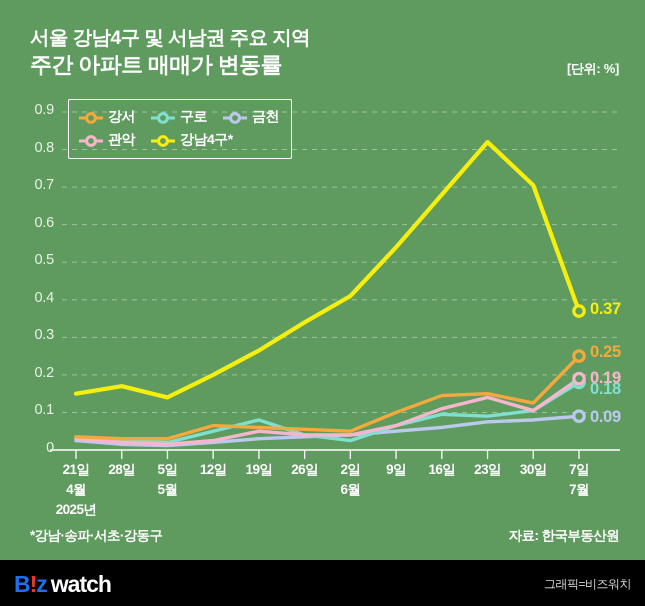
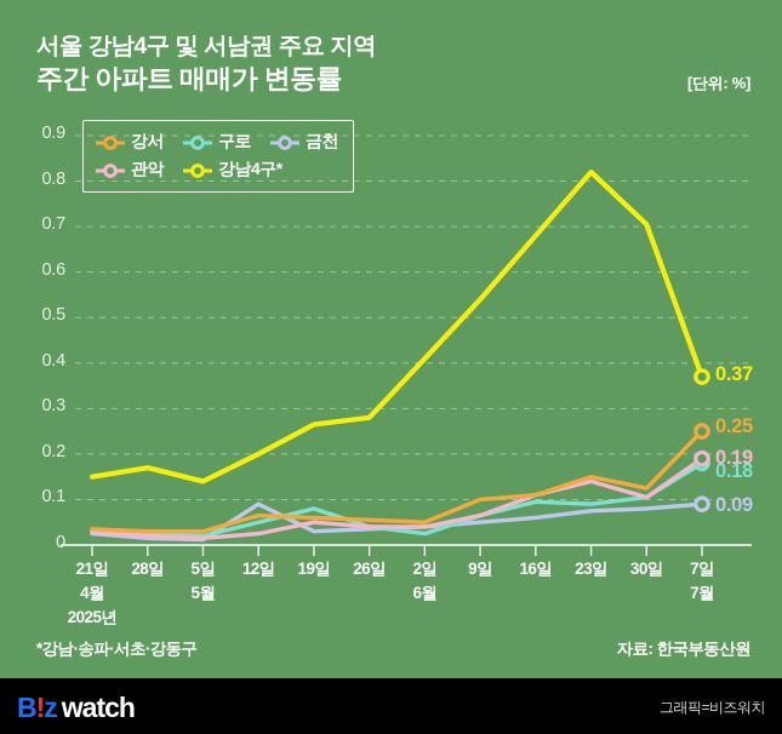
금천/12일: 0.02 -> 0.09
강남4구*/26일: 0.34 -> 0.28
강서/16일: 0.14 -> 0.11
